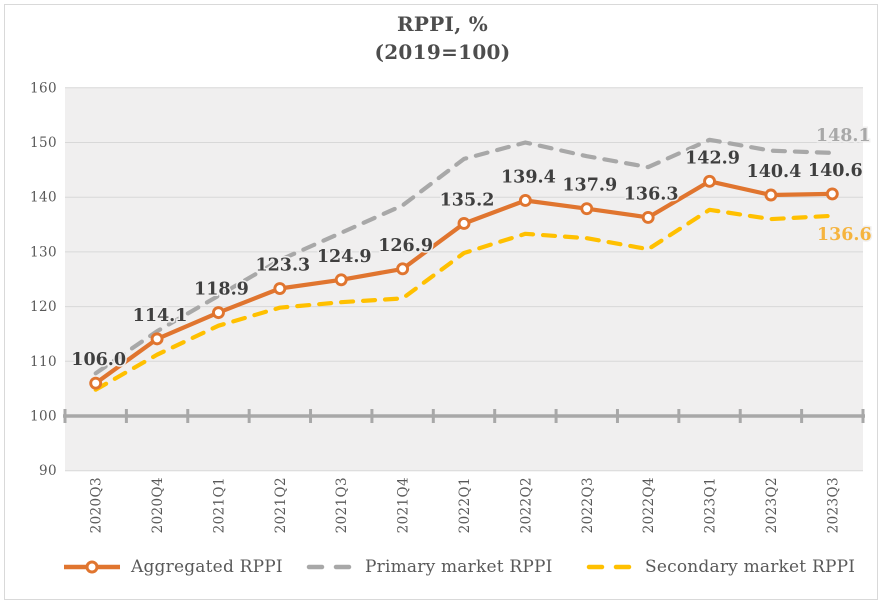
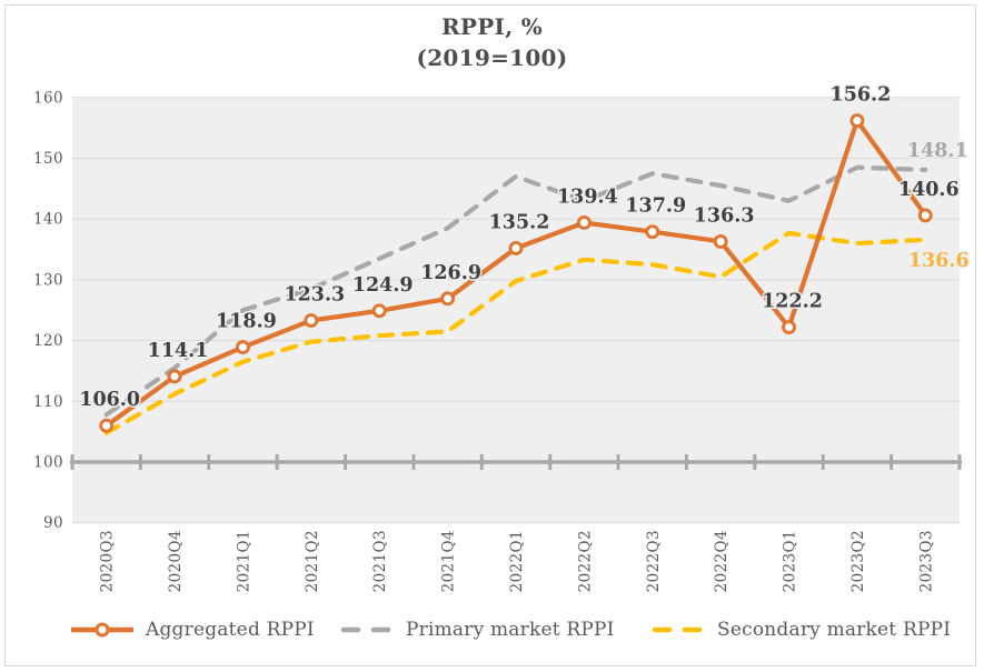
Primary market RPPI/2021Q1: 122 -> 125
Primary market RPPI/2022Q2: 150 -> 143
Aggregated RPPI/2023Q1: 142.9 -> 122.2
Primary market RPPI/2023Q1: 150 -> 143
Aggregated RPPI/2023Q2: 140.4 -> 156.2
